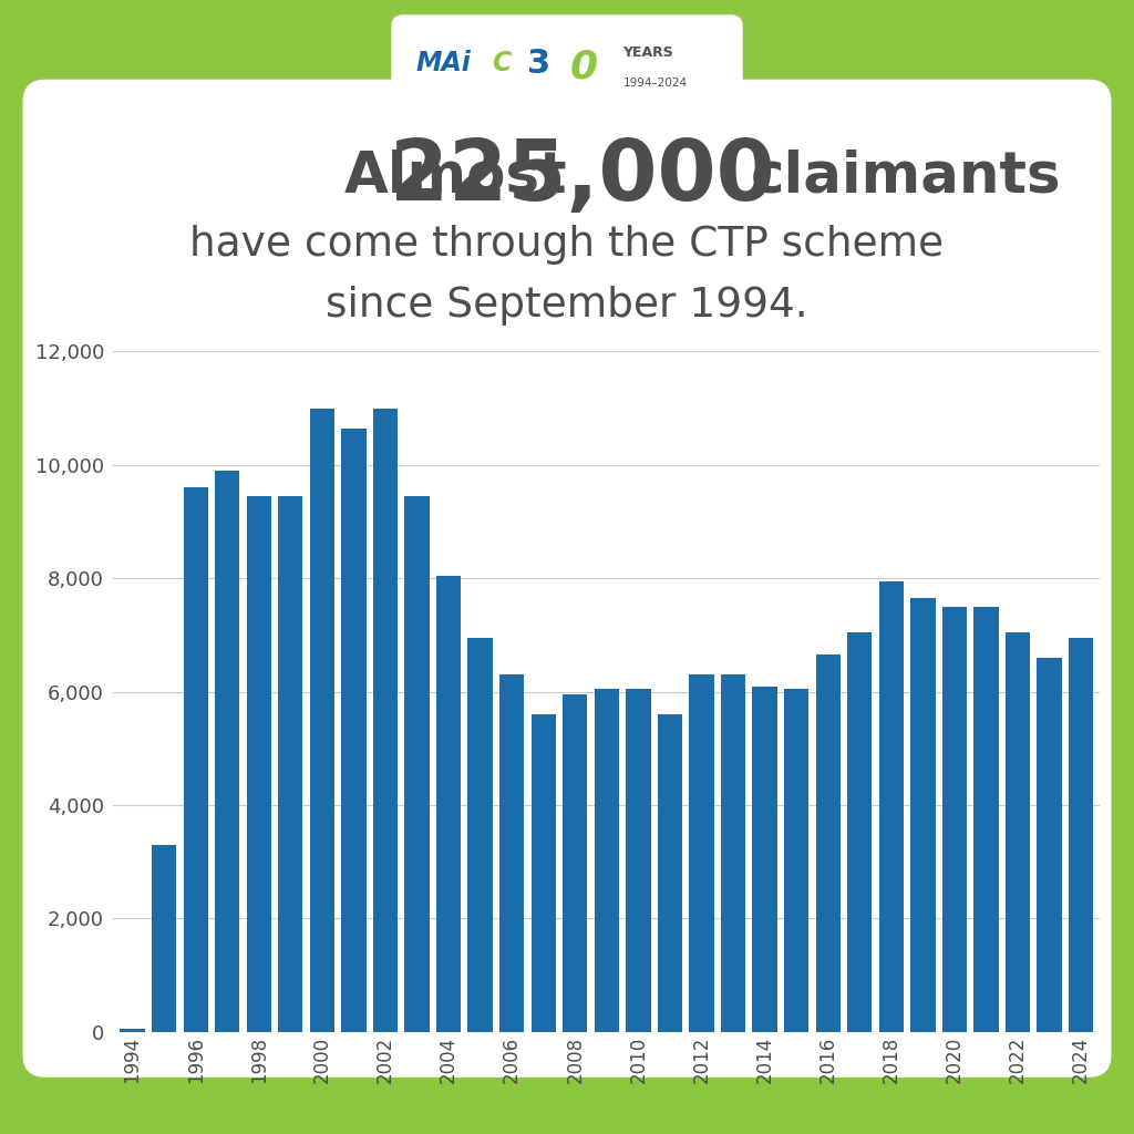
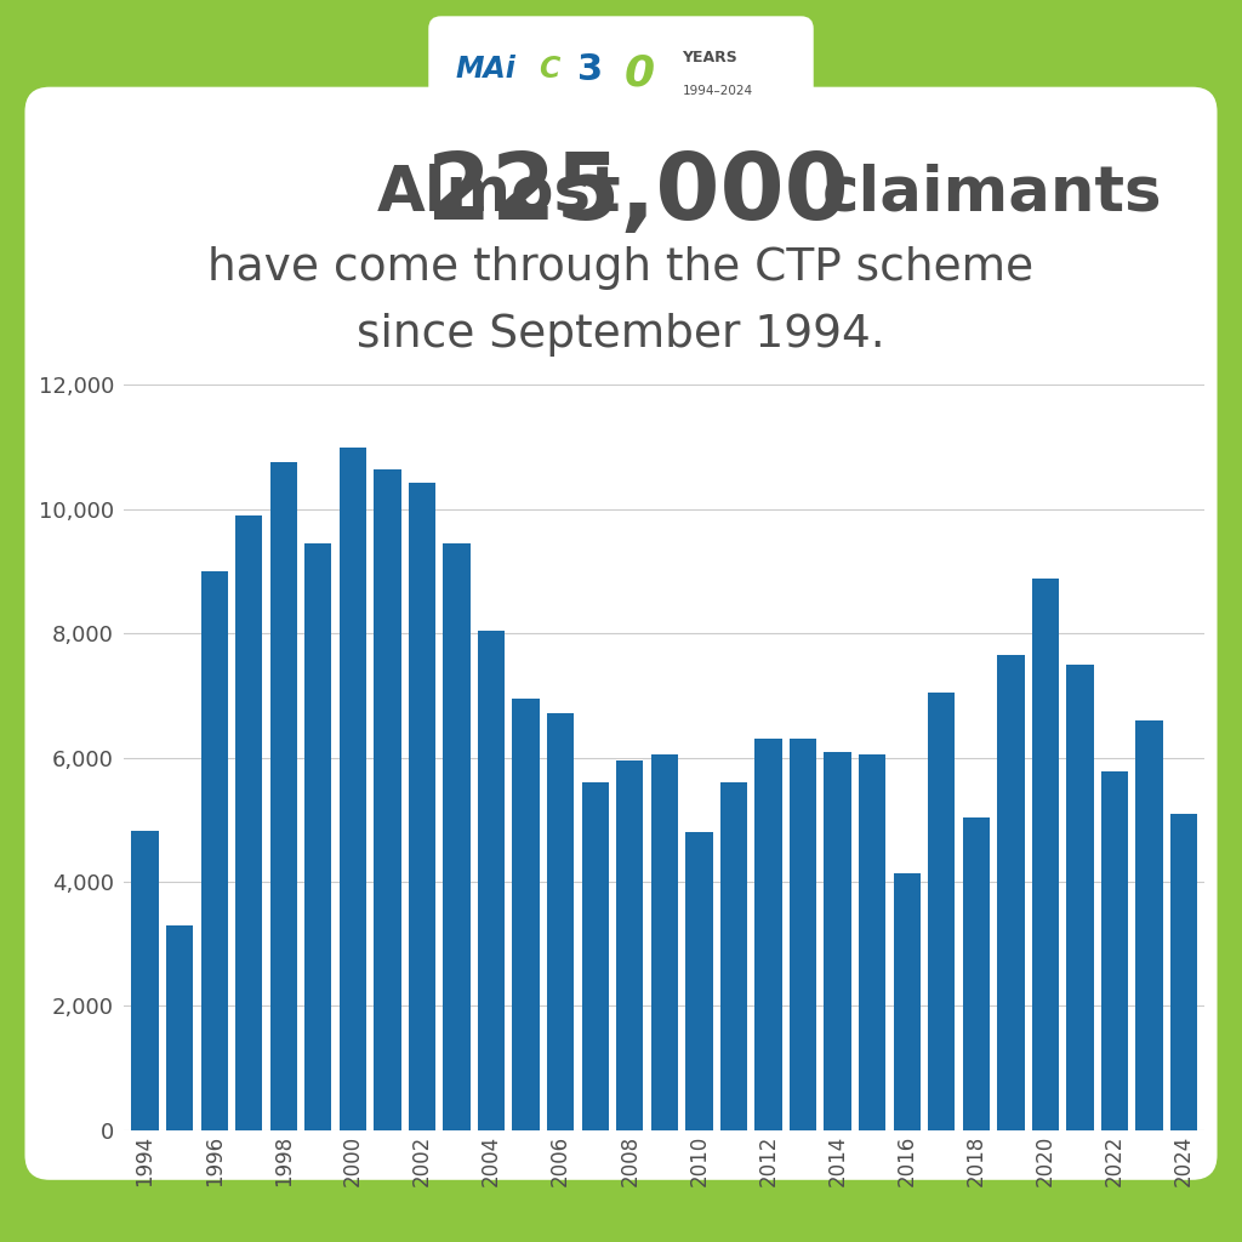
1994: 50 -> 4,820
1996: 9,600 -> 9,000
1998: 9,450 -> 10,760
2002: 11,000 -> 10,420
2006: 6,300 -> 6,720
2010: 6,050 -> 4,800
2016: 6,650 -> 4,140
2018: 7,950 -> 5,040
2020: 7,500 -> 8,880
2022: 7,050 -> 5,780
2024: 6,950 -> 5,100
